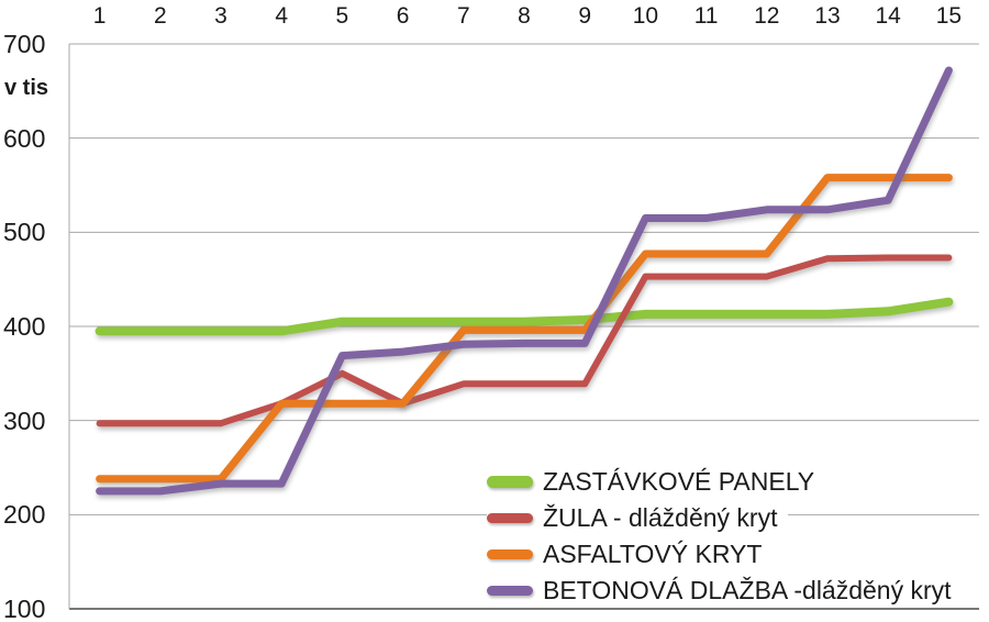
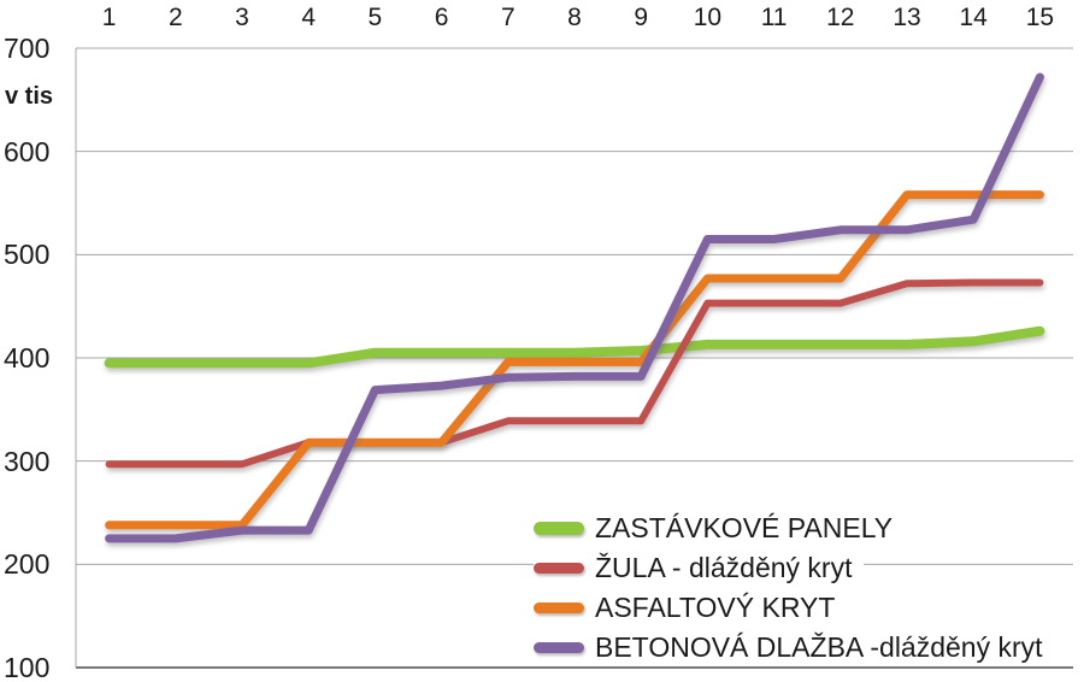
ŽULA - dlážděný kryt/5: 350 -> 320
